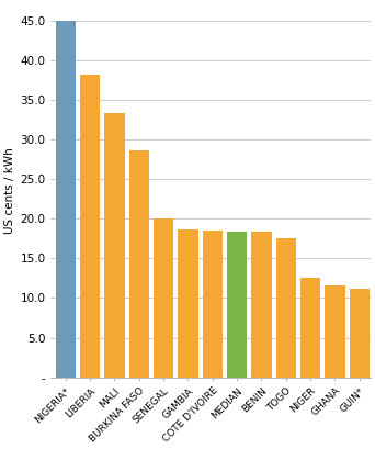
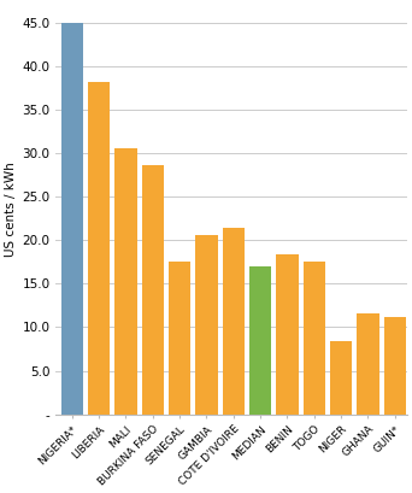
MALI: 33.3 -> 30.6
SENEGAL: 20.0 -> 17.6
GAMBIA: 18.7 -> 20.6
COTE D'IVOIRE: 18.5 -> 21.4
MEDIAN: 18.4 -> 17.0
NIGER: 12.6 -> 8.4
